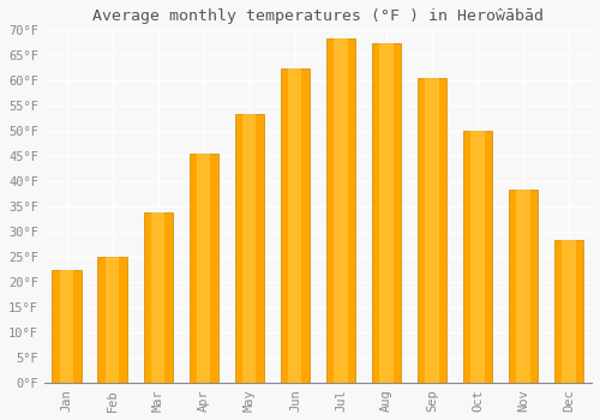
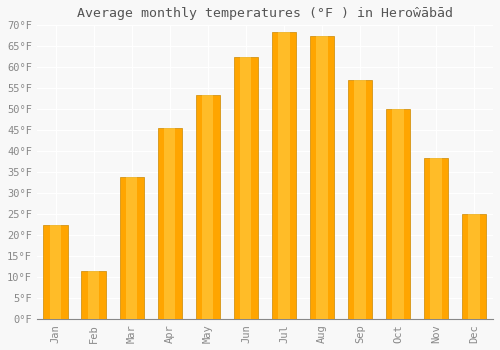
Feb: 25.0°F -> 11.5°F
Sep: 60.5°F -> 57.0°F
Dec: 28.5°F -> 25.0°F
